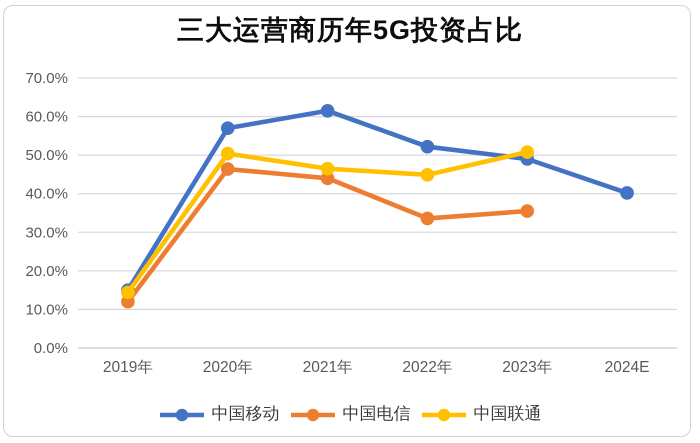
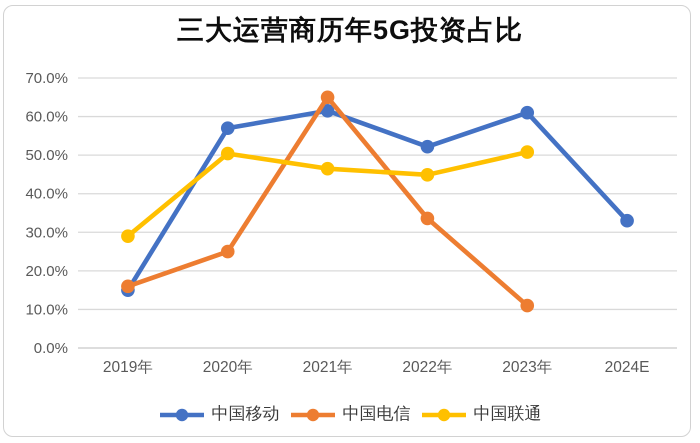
中国电信/2019年: 12% -> 16%
中国联通/2019年: 14% -> 29%
中国电信/2020年: 46% -> 25%
中国电信/2021年: 44% -> 65%
中国移动/2023年: 49% -> 61%
中国电信/2023年: 36% -> 11%
中国移动/2024E: 40% -> 33%
